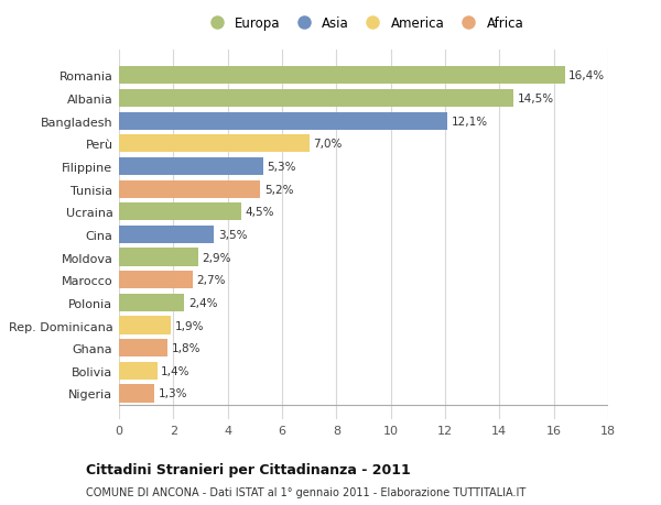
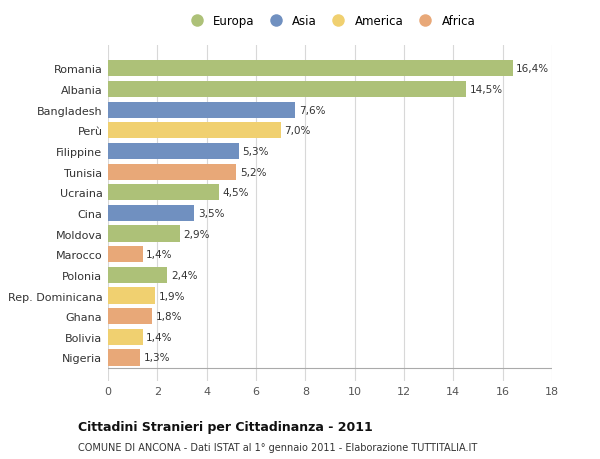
Bangladesh: 12,1% -> 7,6%
Marocco: 2,7% -> 1,4%
